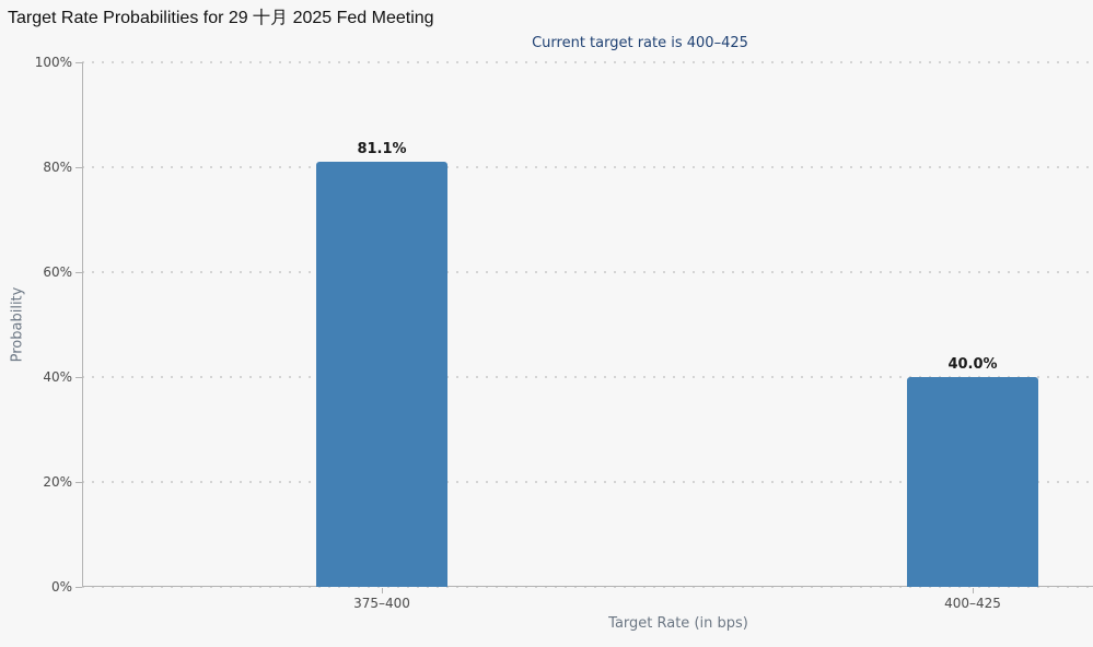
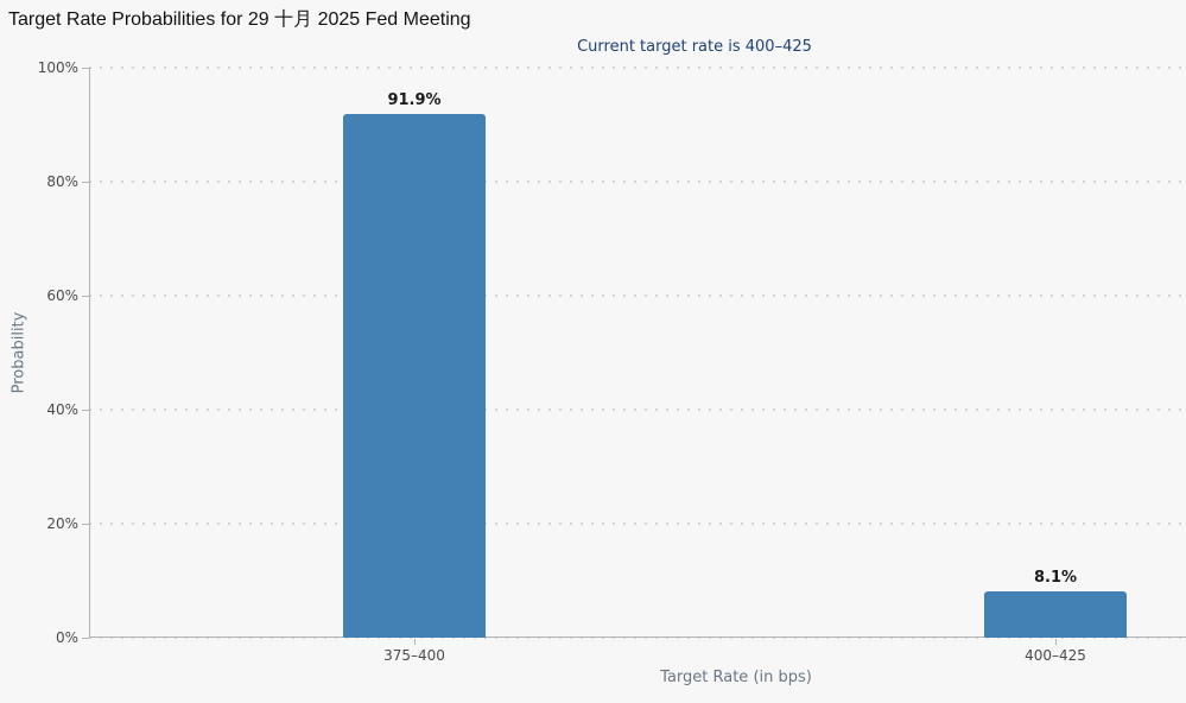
375–400: 81.1% -> 91.9%
400–425: 40.0% -> 8.1%
